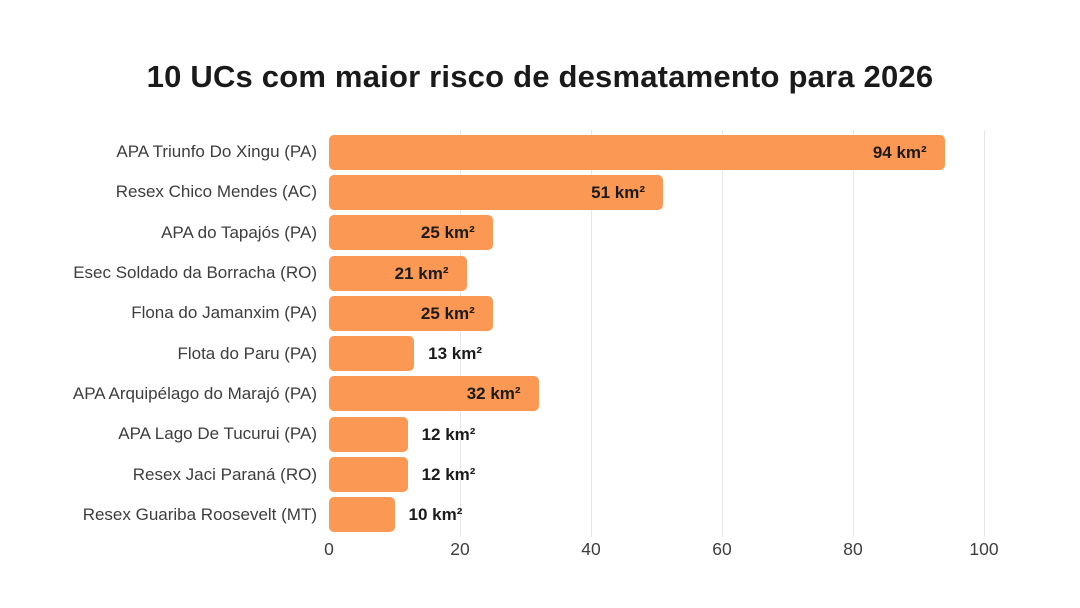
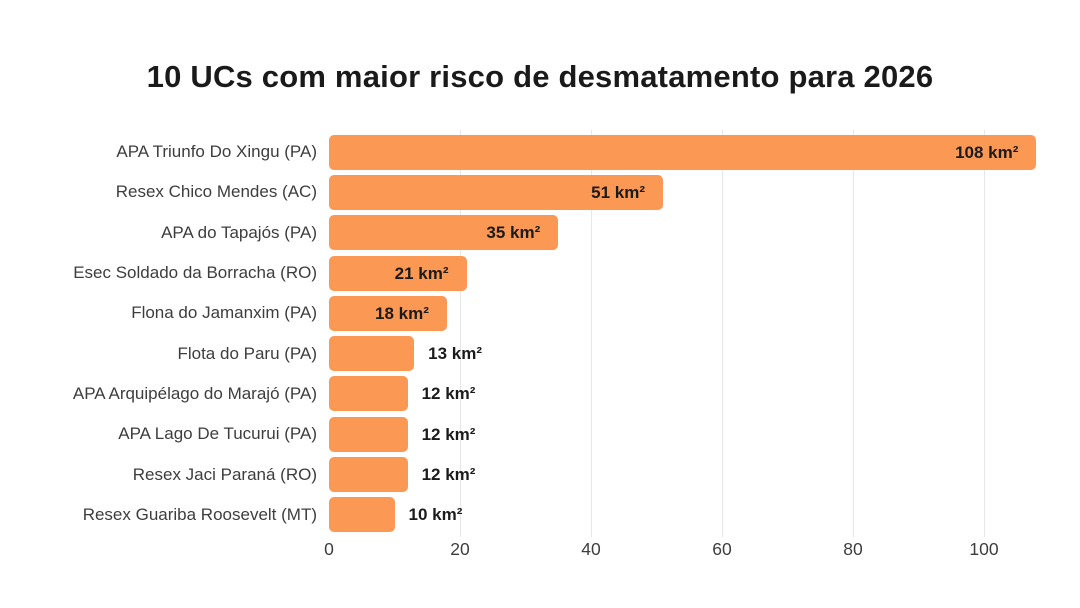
APA Triunfo Do Xingu (PA): 94 -> 108
APA do Tapajós (PA): 25 -> 35
Flona do Jamanxim (PA): 25 -> 18
APA Arquipélago do Marajó (PA): 32 -> 12
